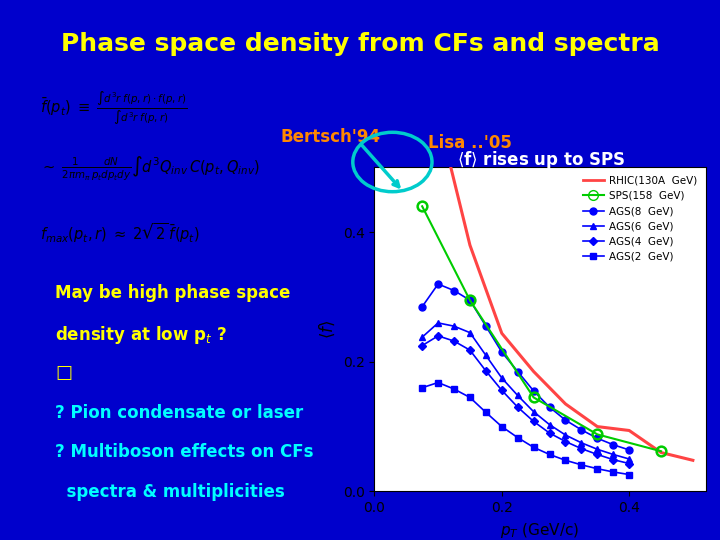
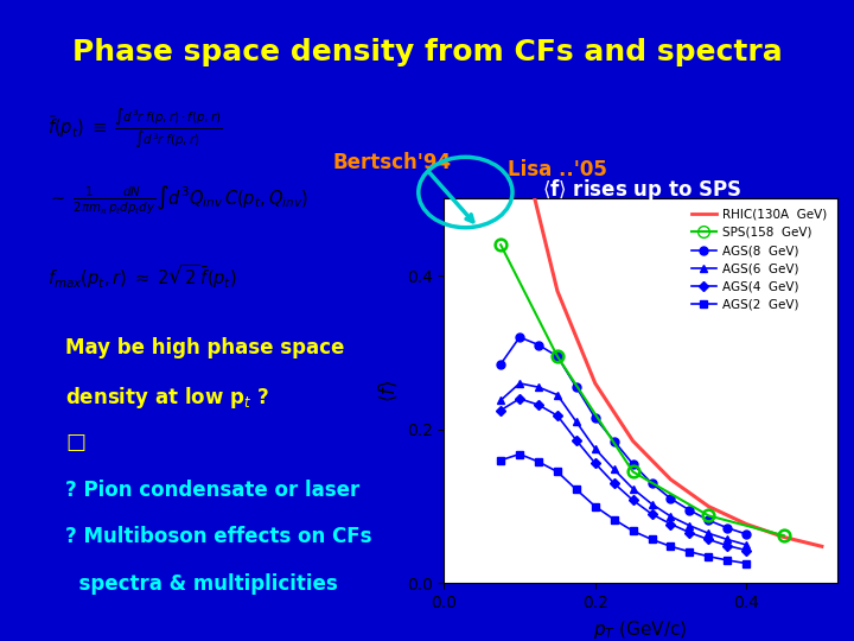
RHIC(130A GeV)/0.2: 0.244 -> 0.260
RHIC(130A GeV)/0.4: 0.094 -> 0.077
